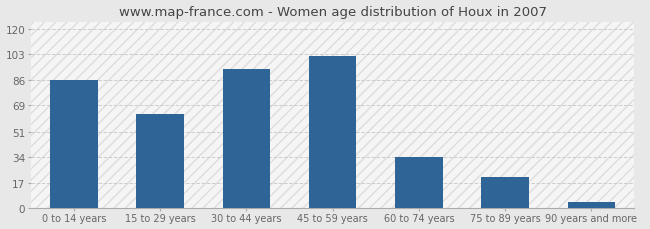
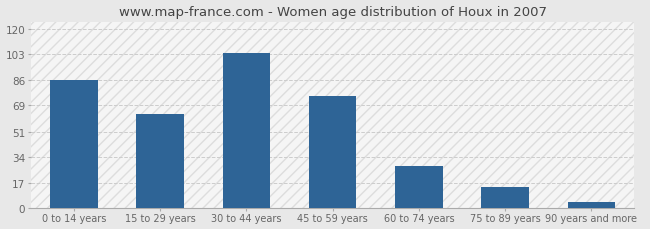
30 to 44 years: 93 -> 104
45 to 59 years: 102 -> 75
60 to 74 years: 34 -> 28
75 to 89 years: 21 -> 14
